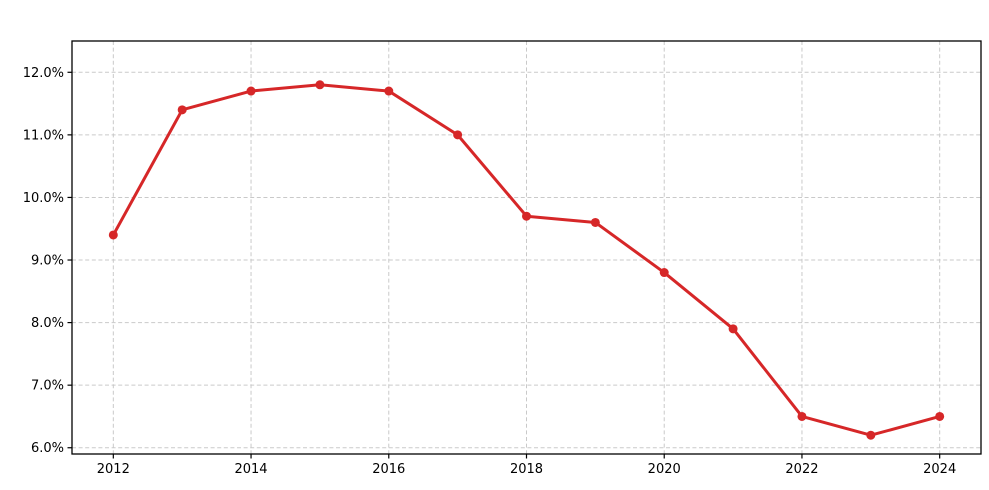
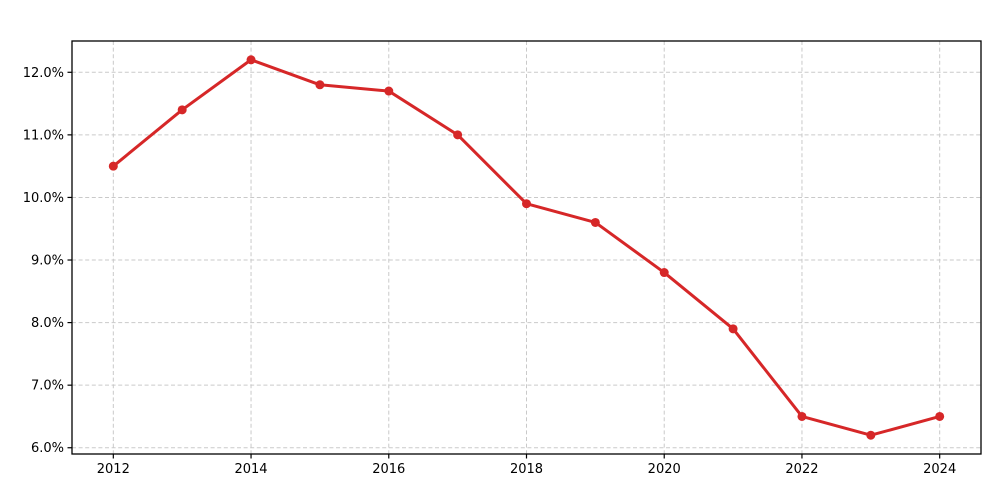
2012: 9.4% -> 10.5%
2014: 11.7% -> 12.2%
2018: 9.7% -> 9.9%
